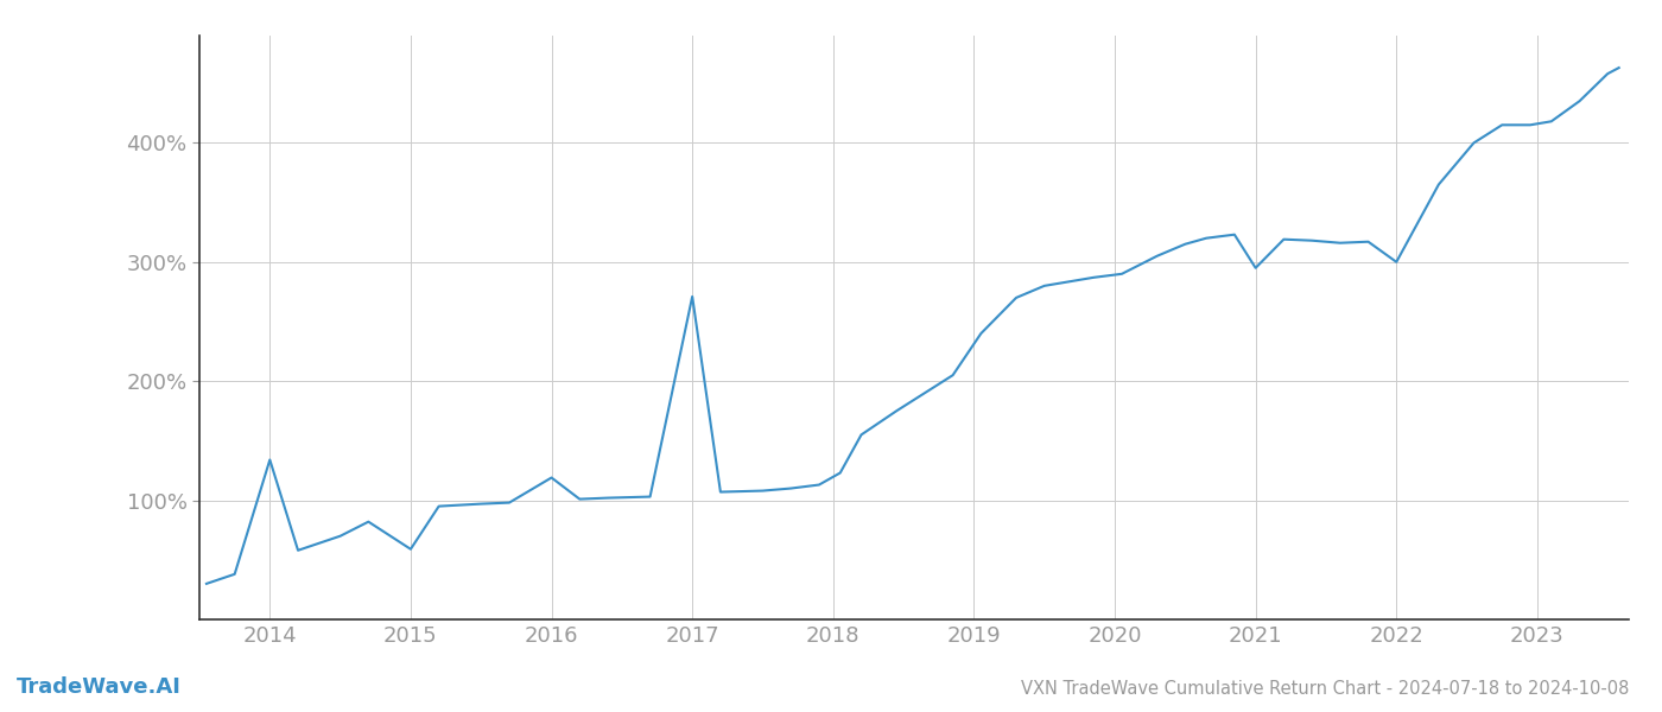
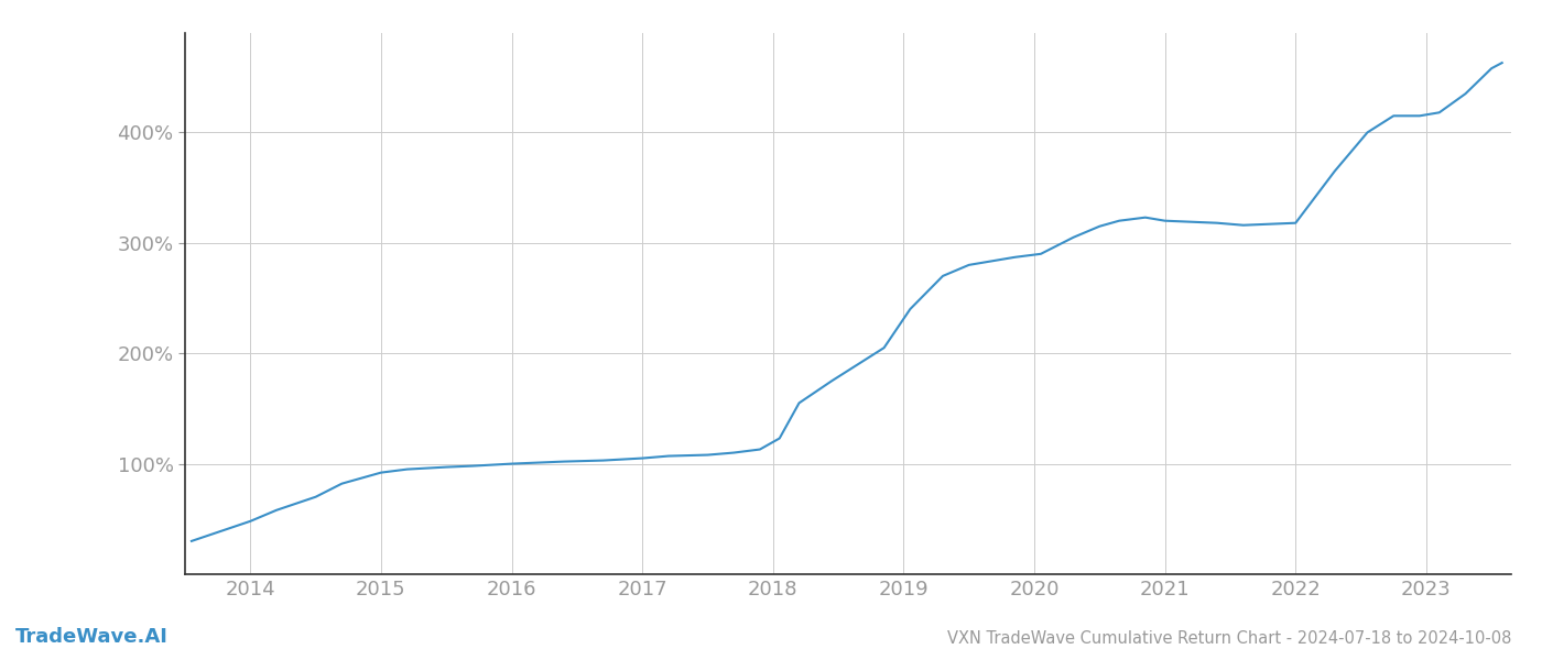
2014: 134% -> 48%
2015: 59% -> 92%
2016: 119% -> 100%
2017: 271% -> 105%
2021: 295% -> 320%
2022: 300% -> 318%
